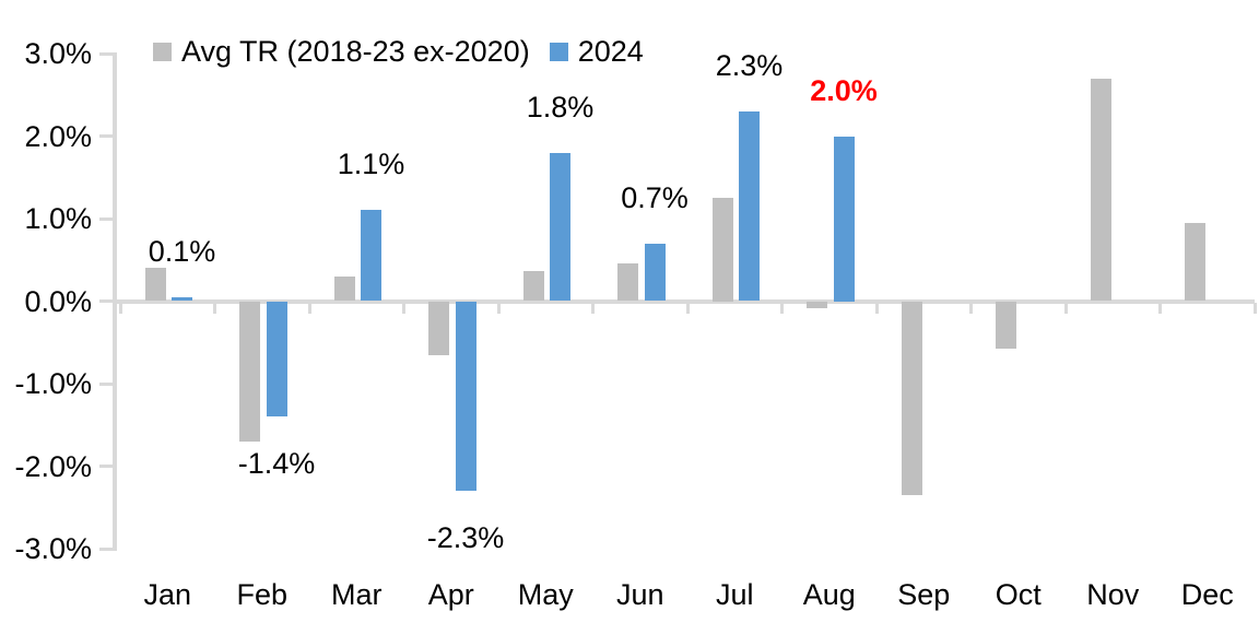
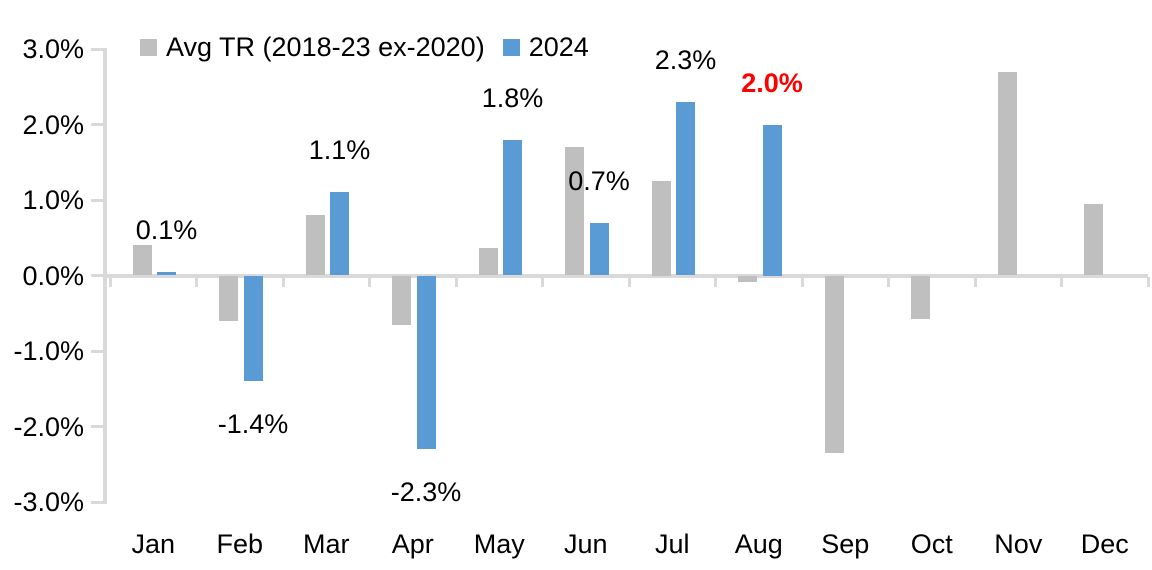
Avg TR (2018-23 ex-2020)/Feb: -1.7% -> -0.6%
Avg TR (2018-23 ex-2020)/Mar: 0.3% -> 0.8%
Avg TR (2018-23 ex-2020)/Jun: 0.5% -> 1.7%
